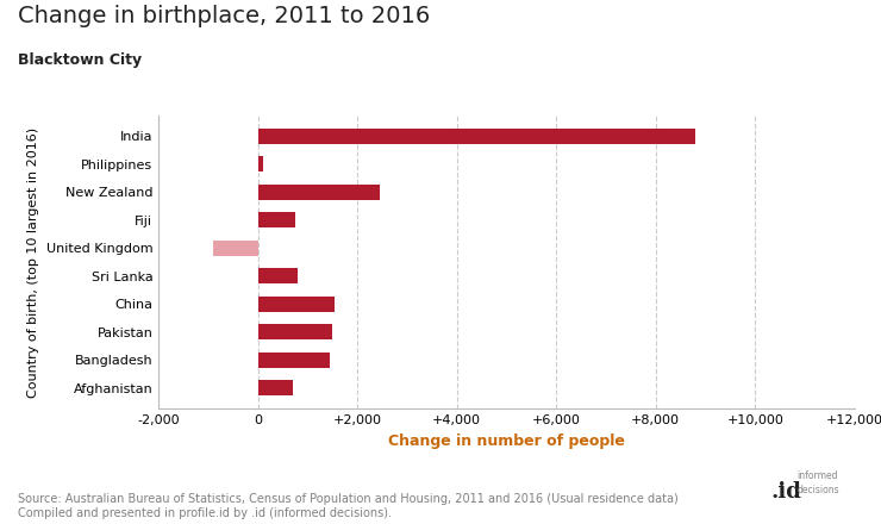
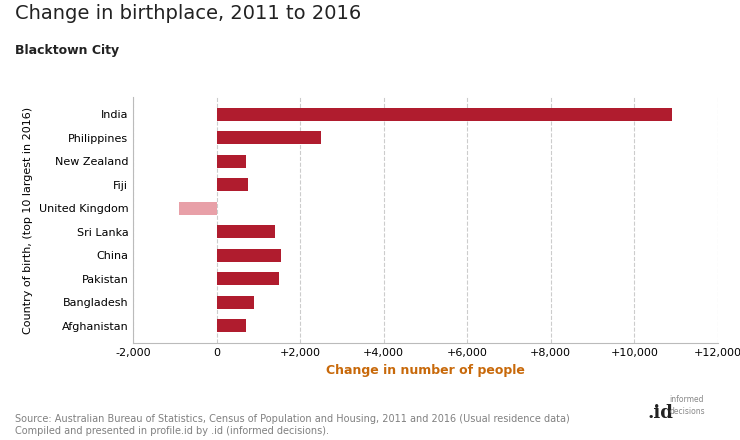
India: 8,800 -> 10,900
Philippines: 100 -> 2,500
New Zealand: 2,450 -> 700
Sri Lanka: 800 -> 1,400
Bangladesh: 1,450 -> 900
